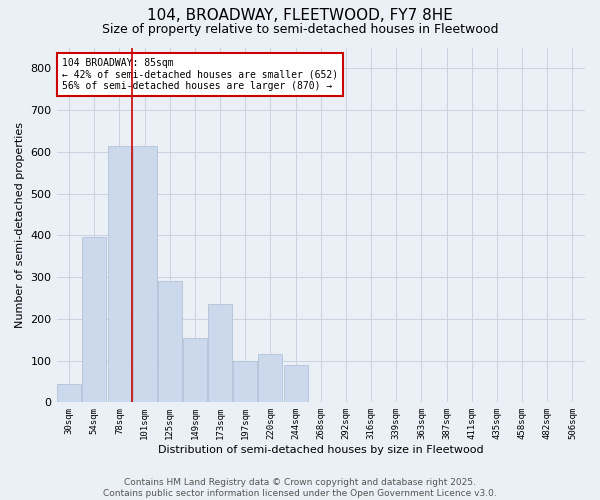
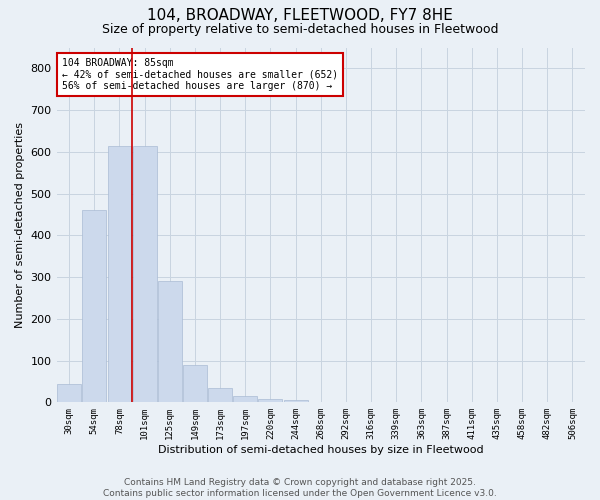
54sqm: 395 -> 460
149sqm: 155 -> 90
173sqm: 235 -> 35
197sqm: 100 -> 15
220sqm: 115 -> 8
244sqm: 90 -> 5
